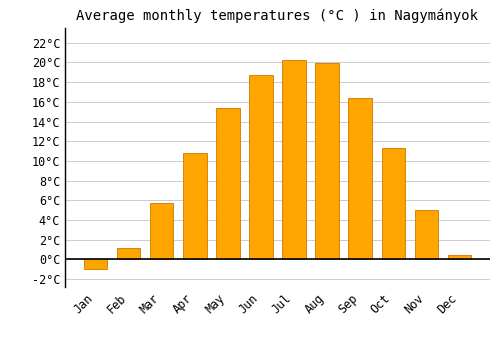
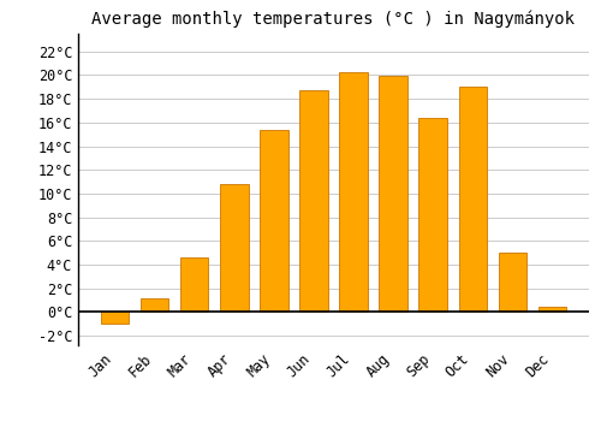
Mar: 5.7°C -> 4.6°C
Oct: 11.3°C -> 19.0°C
